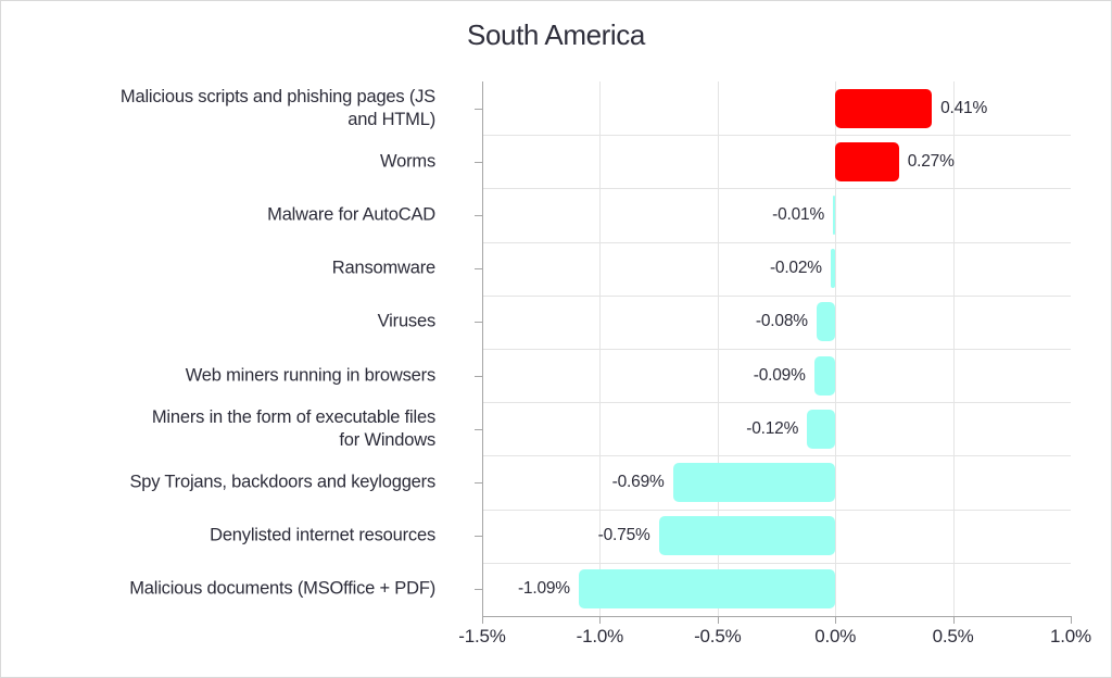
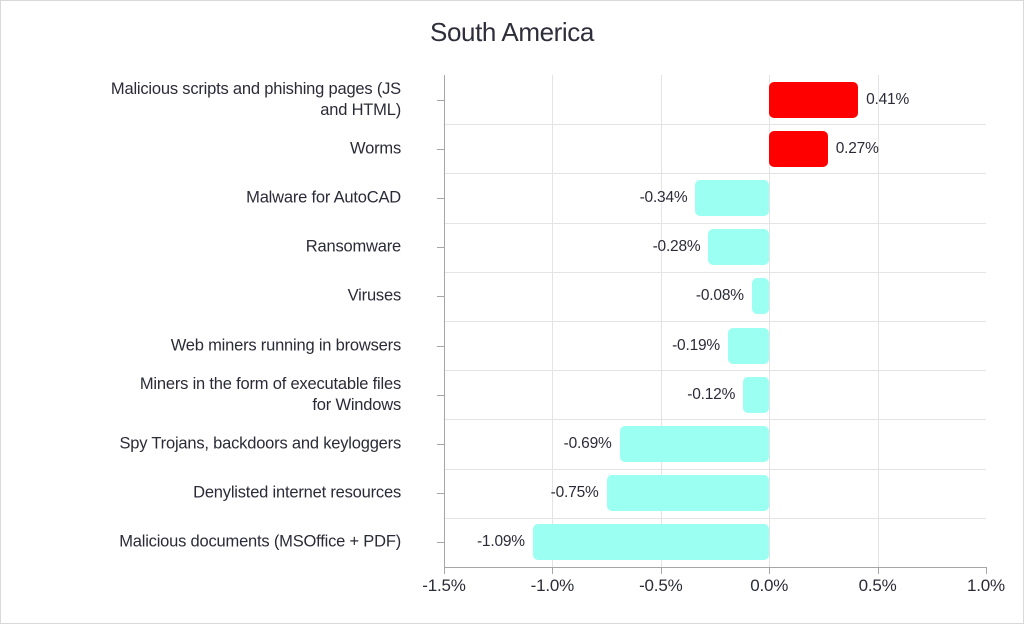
Malware for AutoCAD: -0.01% -> -0.34%
Ransomware: -0.02% -> -0.28%
Web miners running in browsers: -0.09% -> -0.19%
